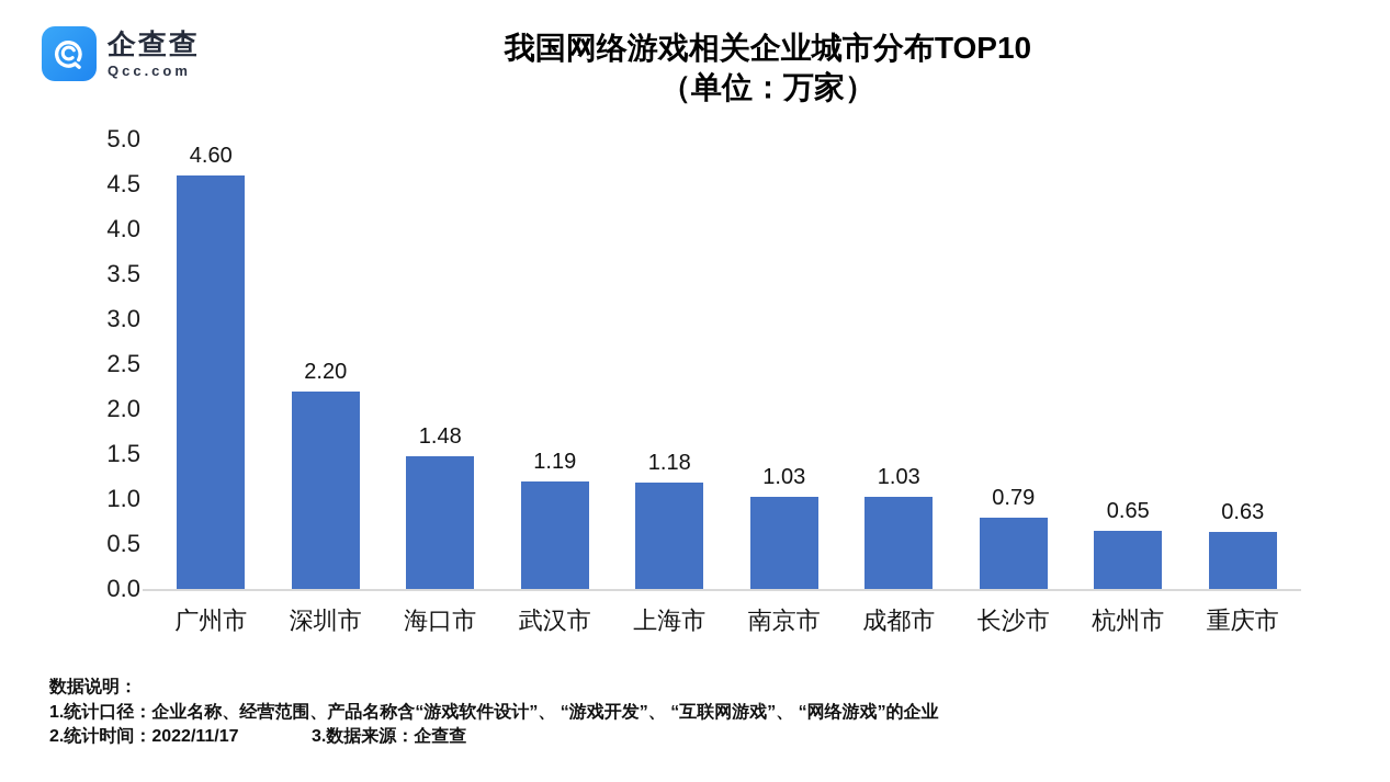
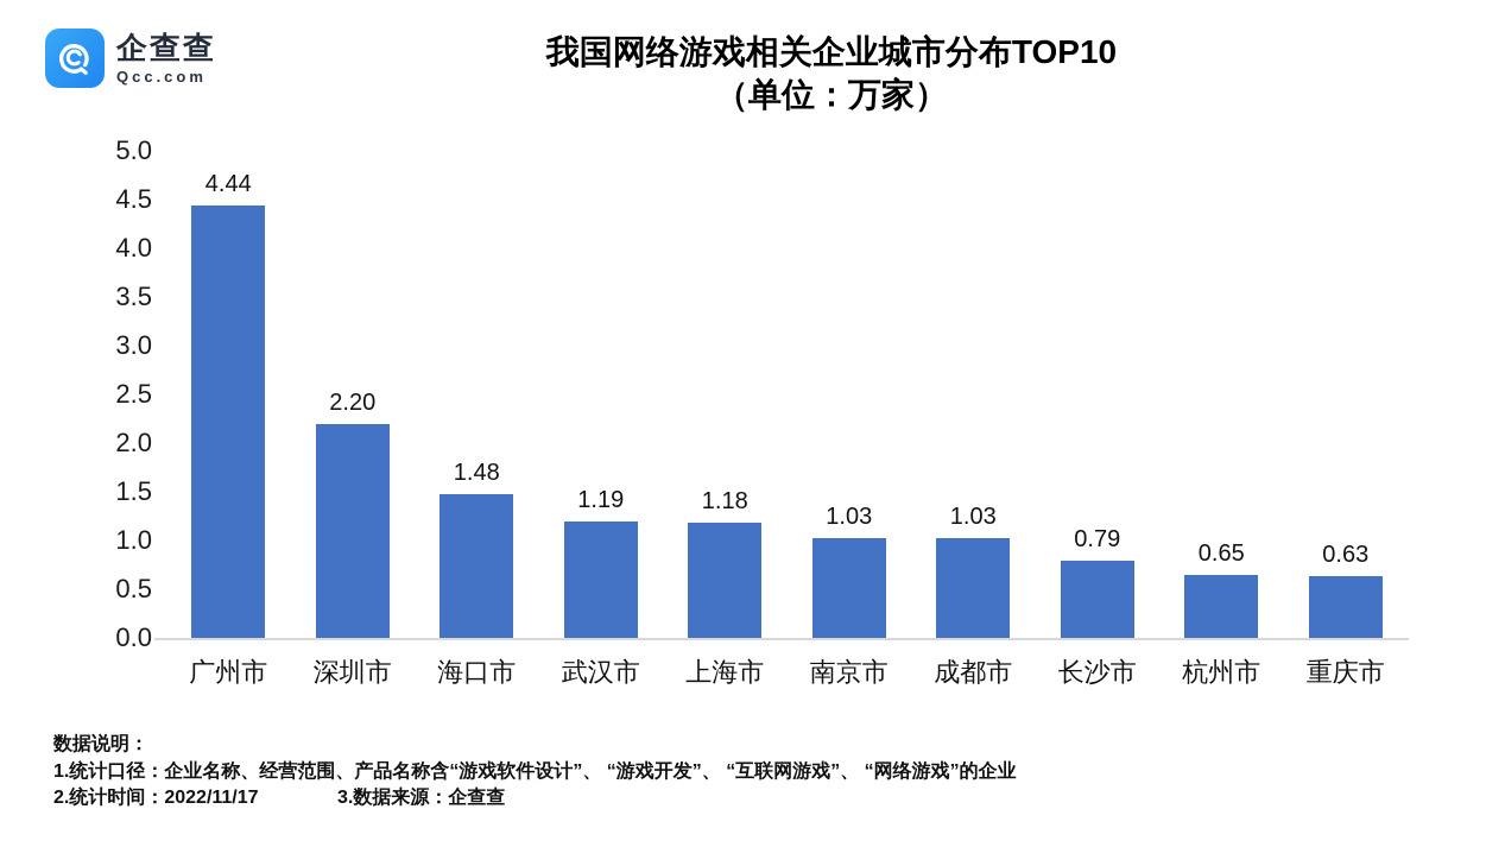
广州市: 4.60 -> 4.44
